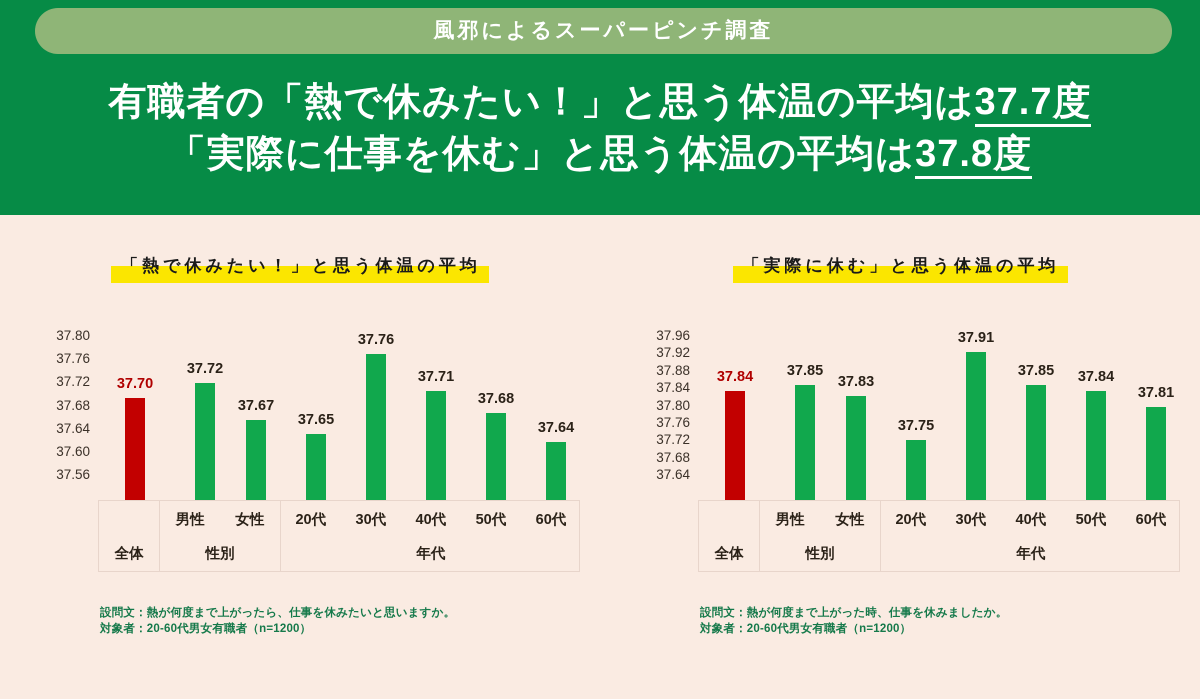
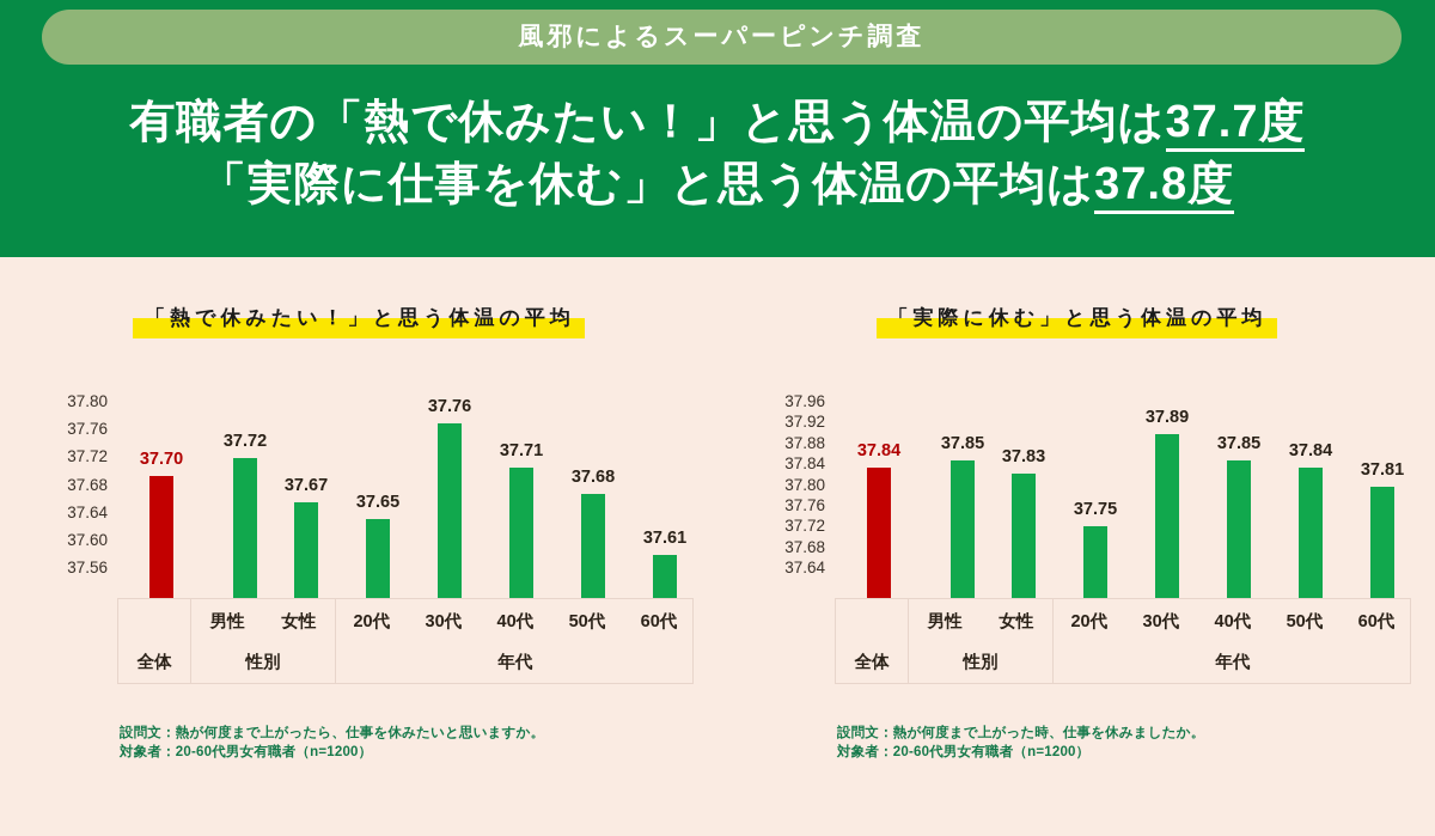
「熱で休みたい！」と思う体温の平均/60代: 37.64 -> 37.61
「実際に休む」と思う体温の平均/30代: 37.91 -> 37.89
